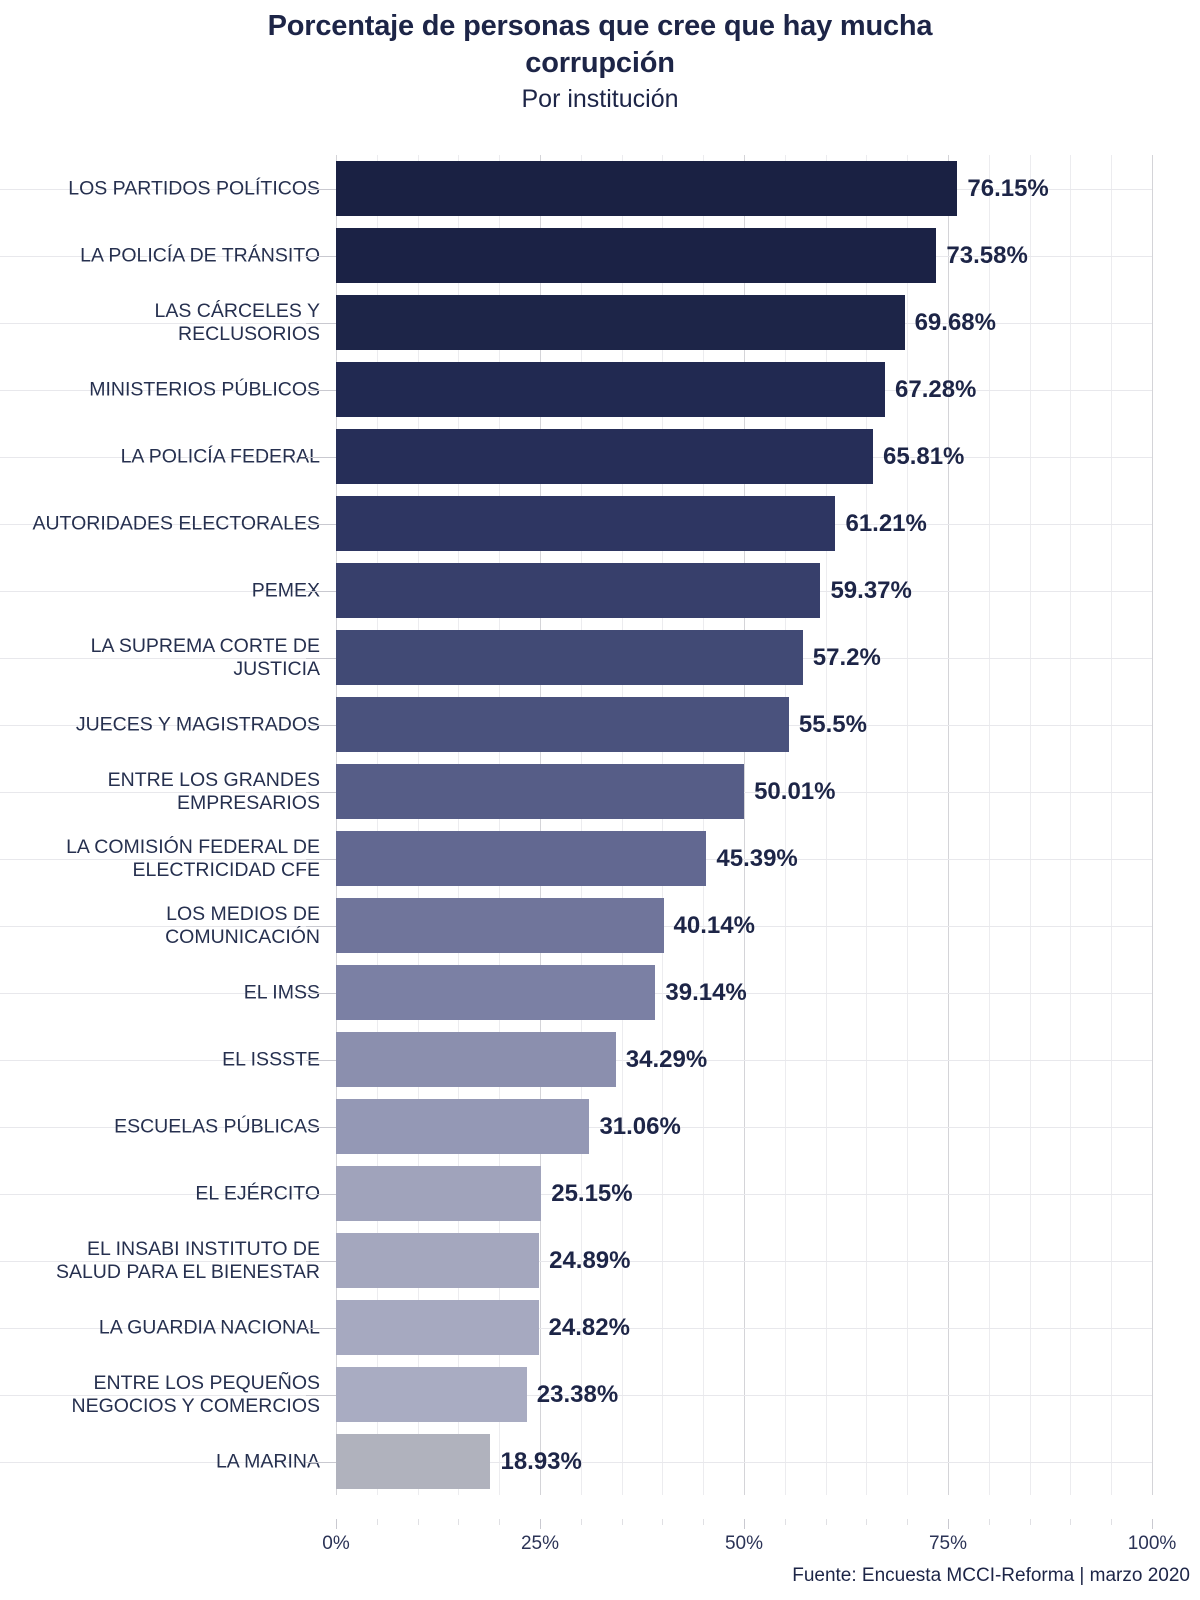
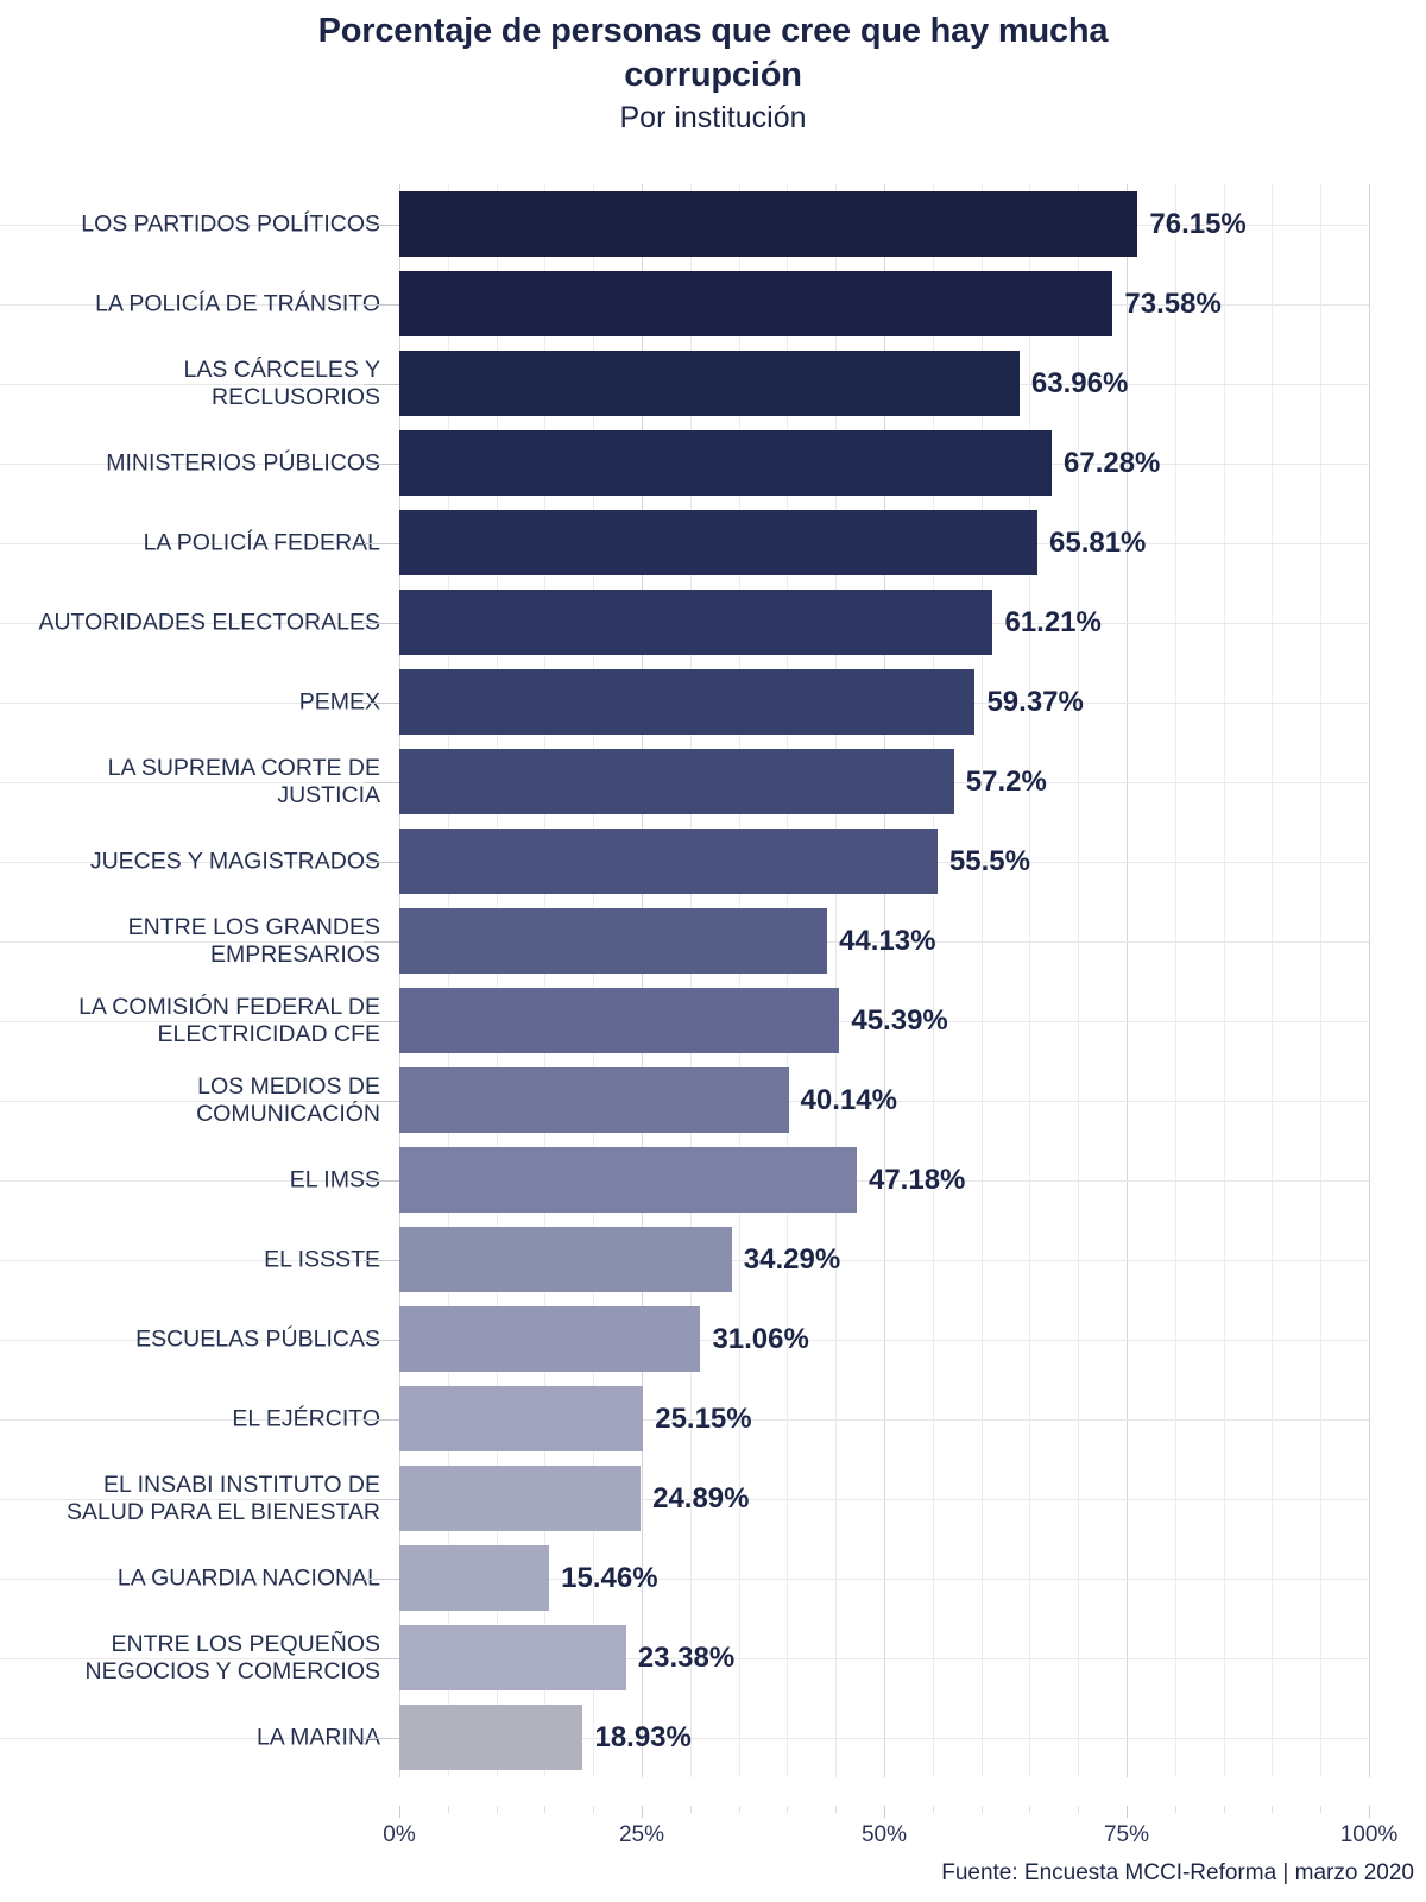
LAS CÁRCELES Y RECLUSORIOS: 69.68% -> 63.96%
ENTRE LOS GRANDES EMPRESARIOS: 50.01% -> 44.13%
EL IMSS: 39.14% -> 47.18%
LA GUARDIA NACIONAL: 24.82% -> 15.46%
